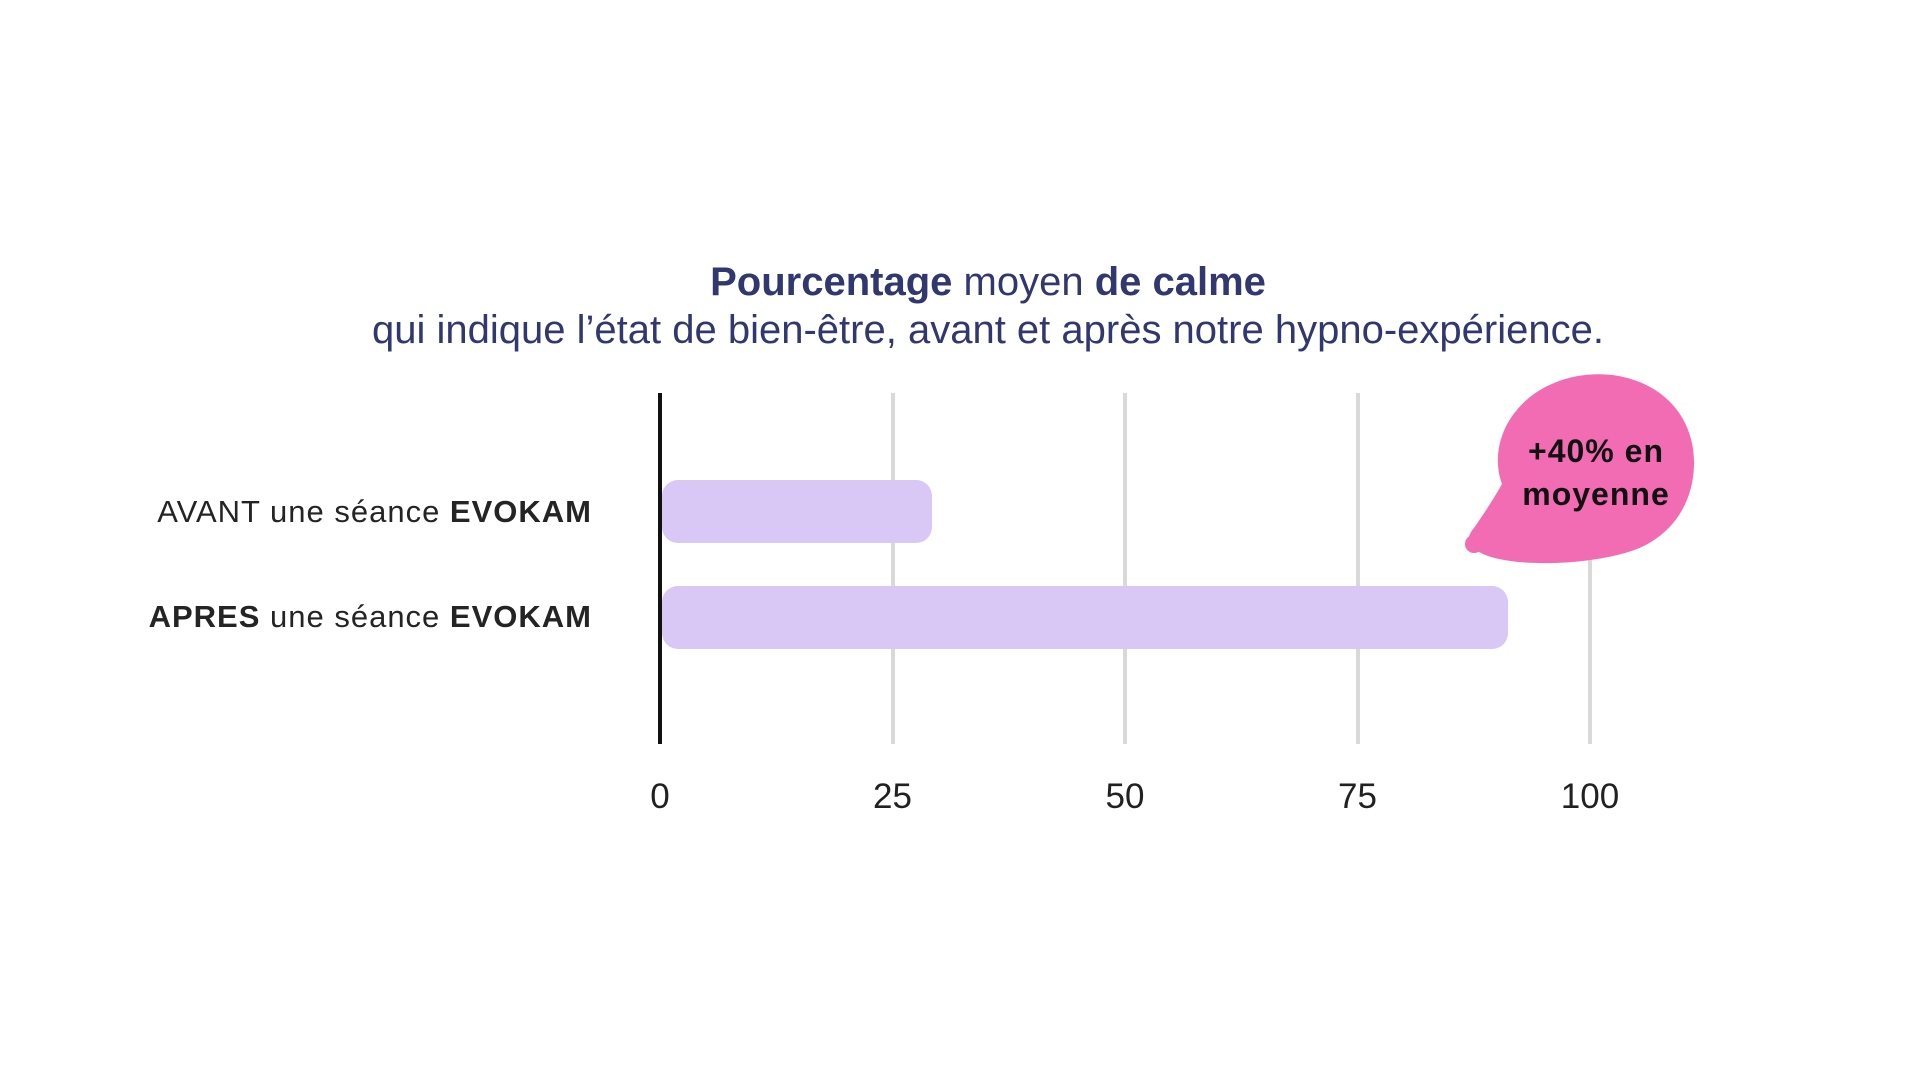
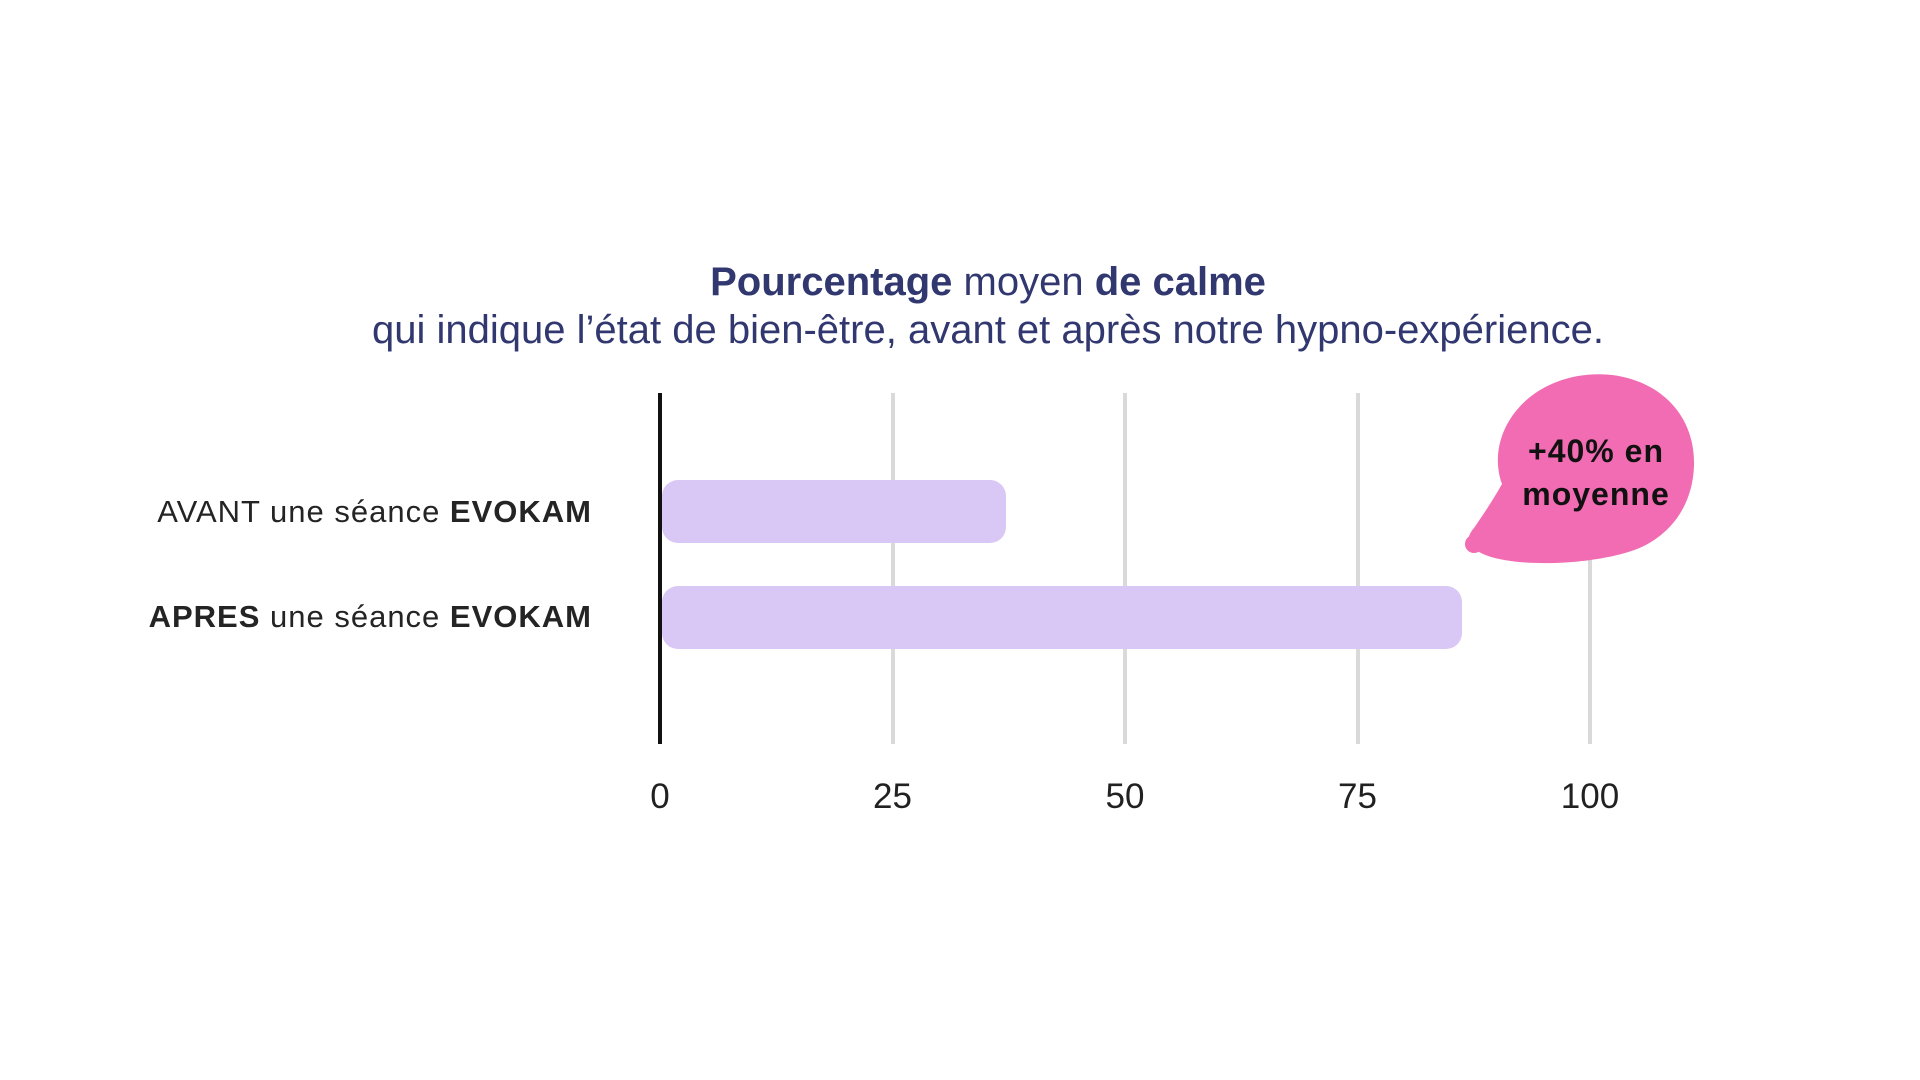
AVANT une séance EVOKAM: 29 -> 37
APRES une séance EVOKAM: 91 -> 86
